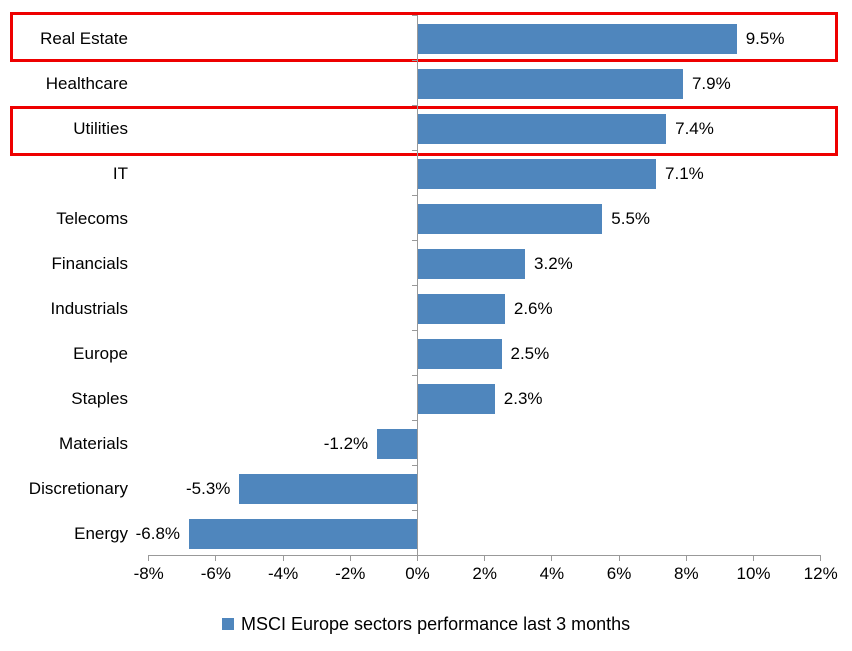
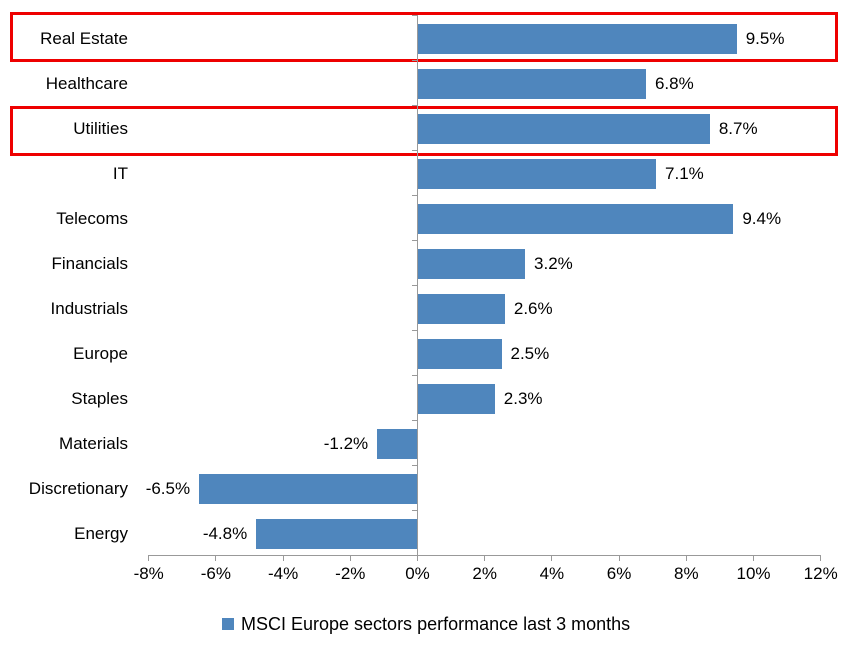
Healthcare: 7.9% -> 6.8%
Utilities: 7.4% -> 8.7%
Telecoms: 5.5% -> 9.4%
Discretionary: -5.3% -> -6.5%
Energy: -6.8% -> -4.8%
